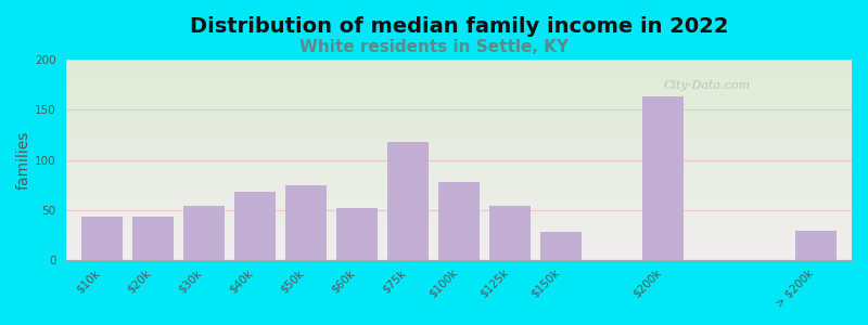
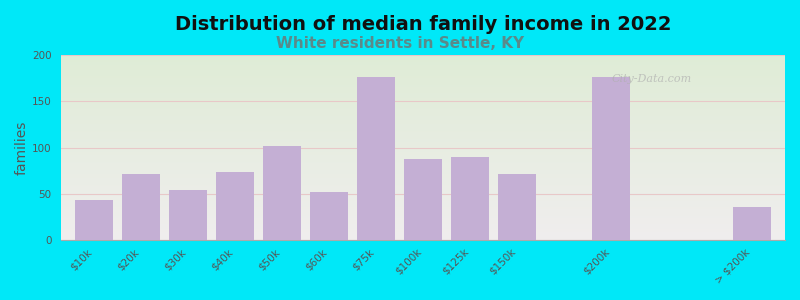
$20k: 43 -> 72
$40k: 68 -> 74
$50k: 75 -> 102
$75k: 118 -> 176
$100k: 78 -> 88
$125k: 54 -> 90
$150k: 28 -> 72
$200k: 163 -> 176
> $200k: 29 -> 36
